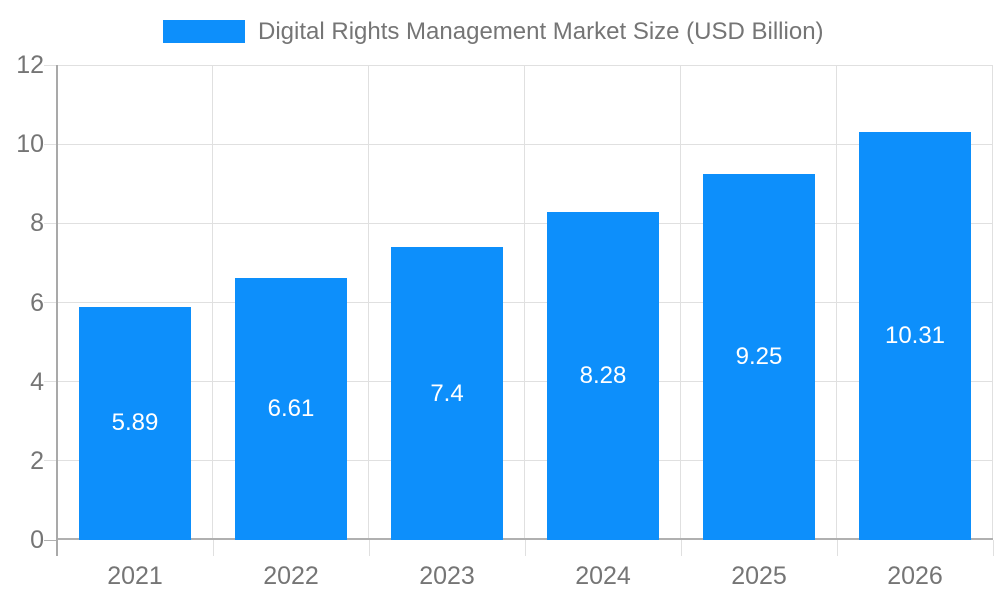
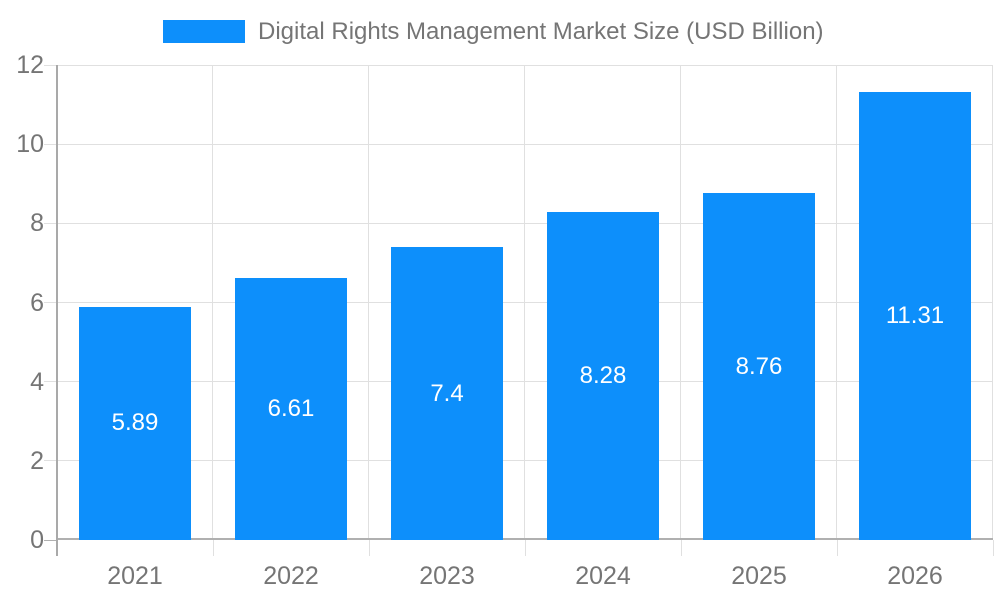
2025: 9.25 -> 8.76
2026: 10.31 -> 11.31
